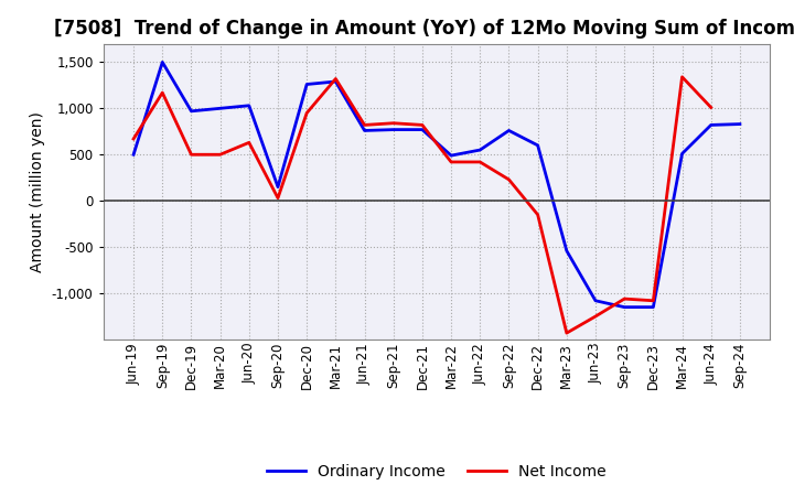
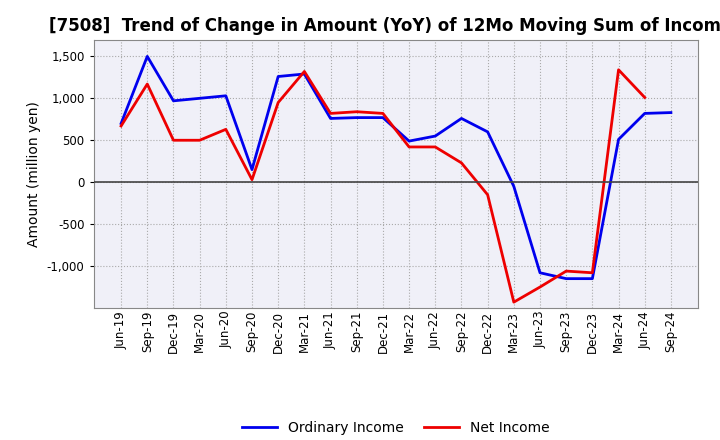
Ordinary Income/Jun-19: 500 -> 700
Ordinary Income/Mar-23: -540 -> -50
